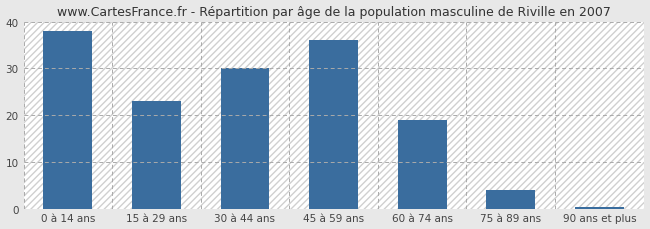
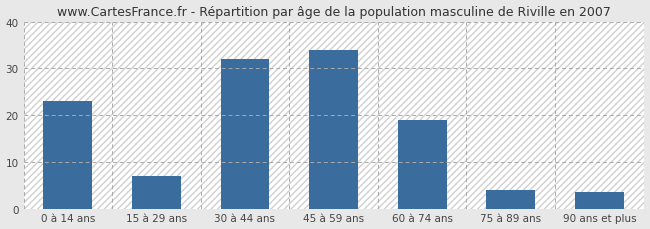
0 à 14 ans: 38.0 -> 23.0
15 à 29 ans: 23.0 -> 7.0
30 à 44 ans: 30.0 -> 32.0
45 à 59 ans: 36.0 -> 34.0
90 ans et plus: 0.4 -> 3.5
